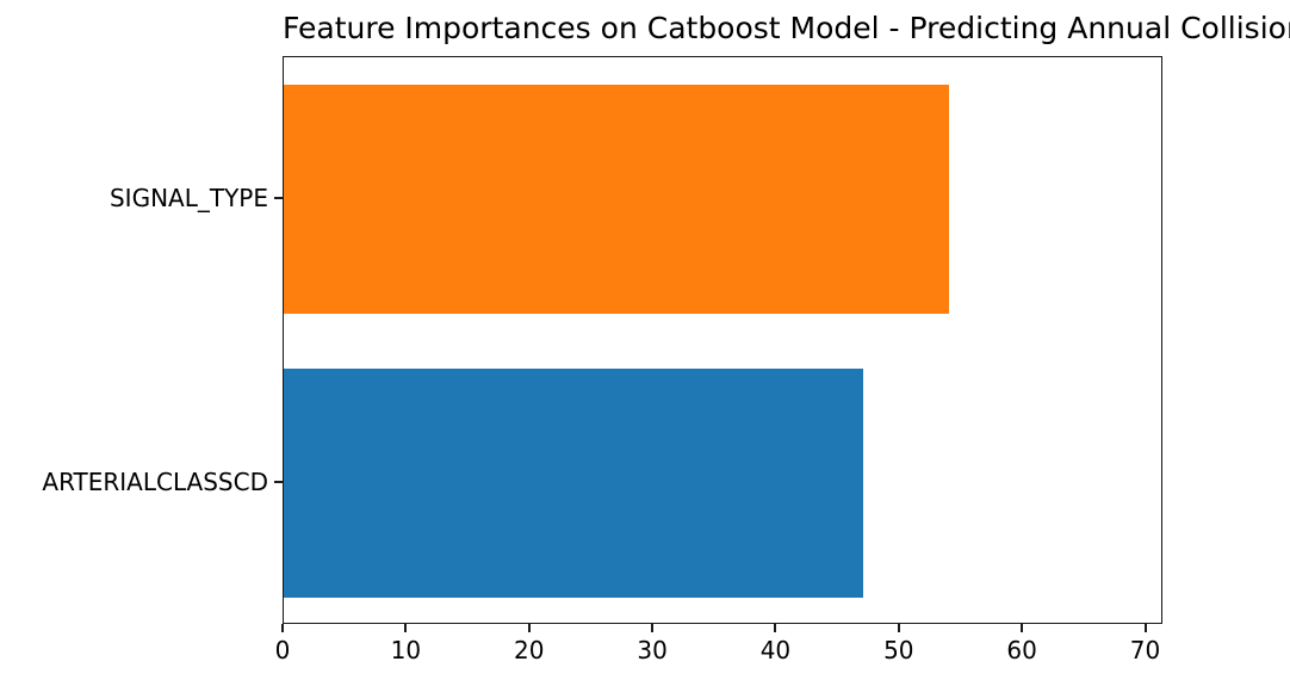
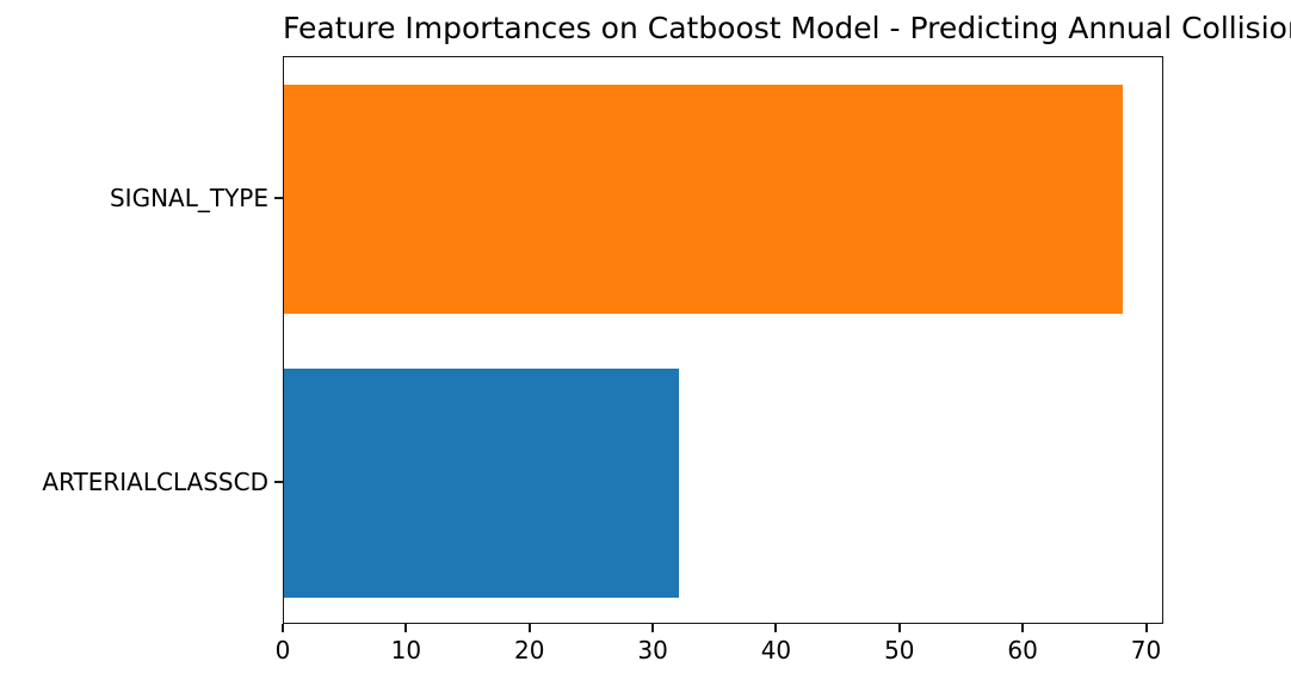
SIGNAL_TYPE: 54 -> 68
ARTERIALCLASSCD: 47 -> 32
